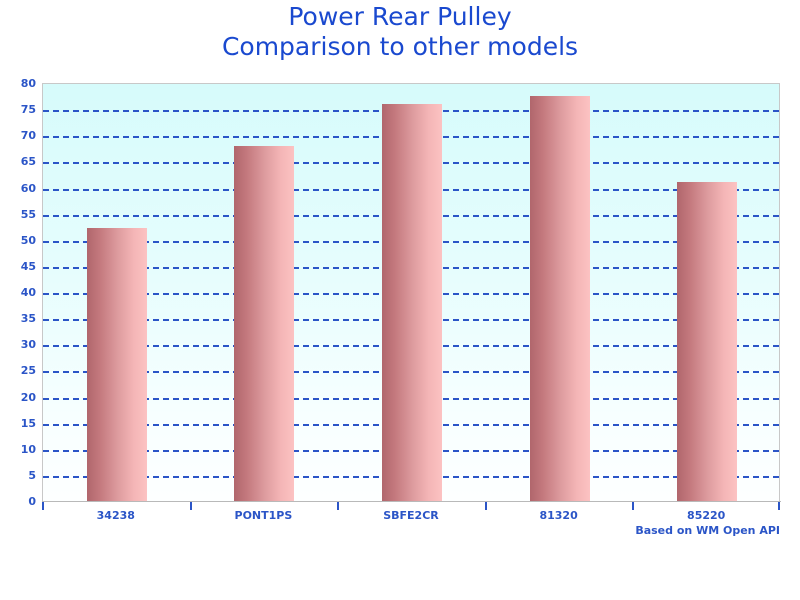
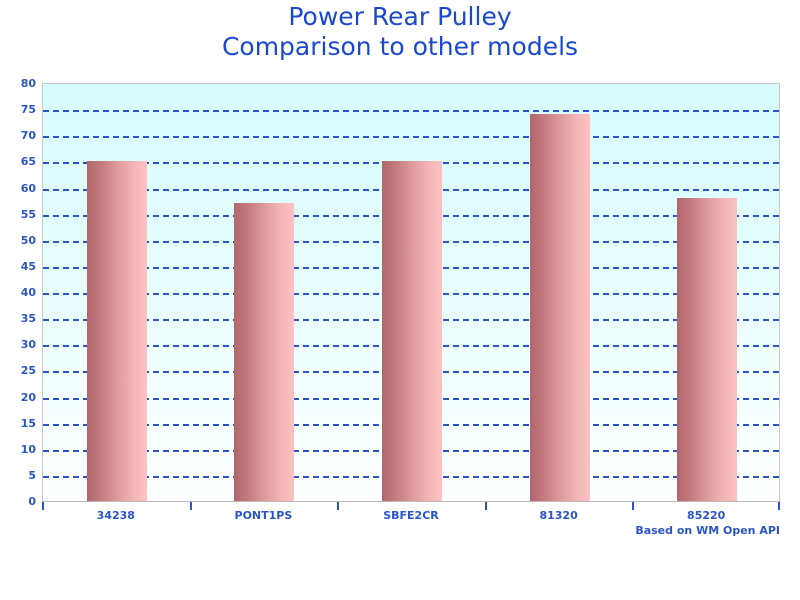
34238: 52 -> 65
PONT1PS: 68 -> 57
SBFE2CR: 76 -> 65
81320: 78 -> 74
85220: 61 -> 58
